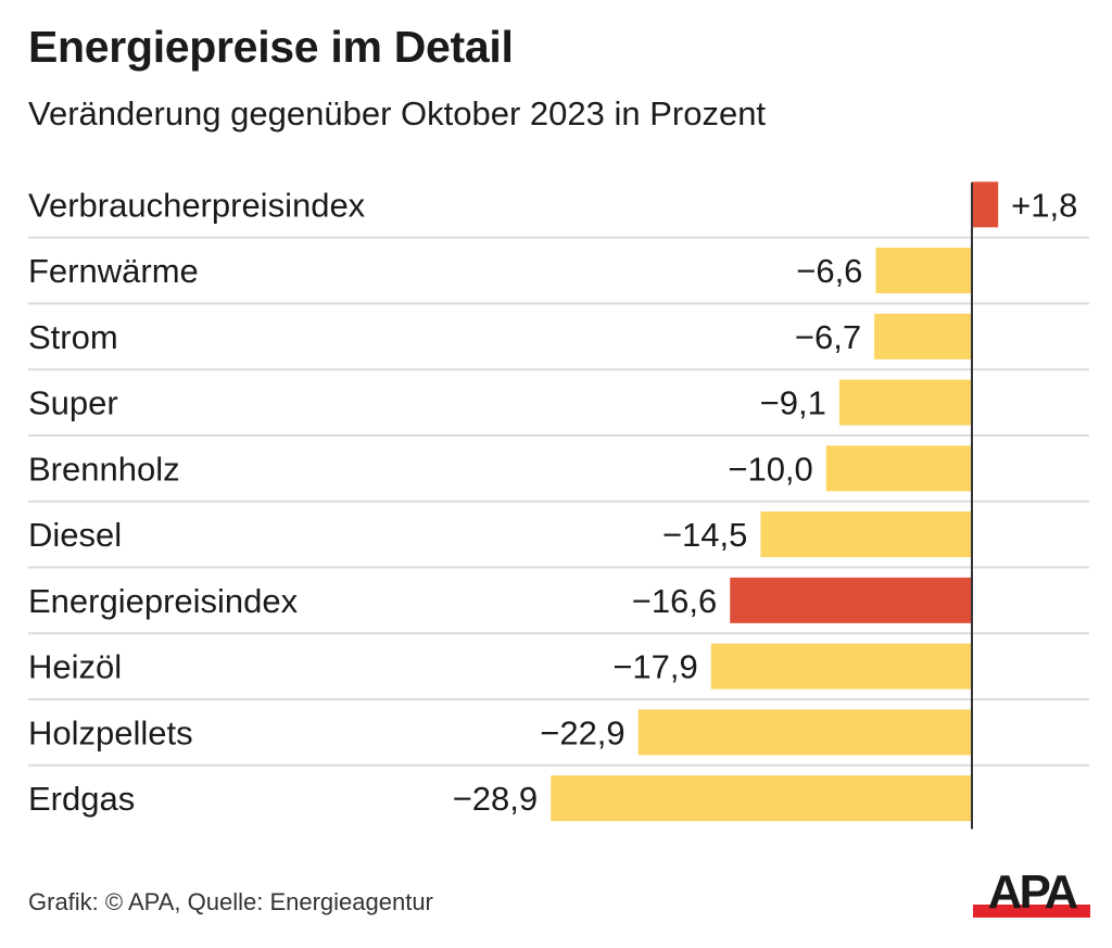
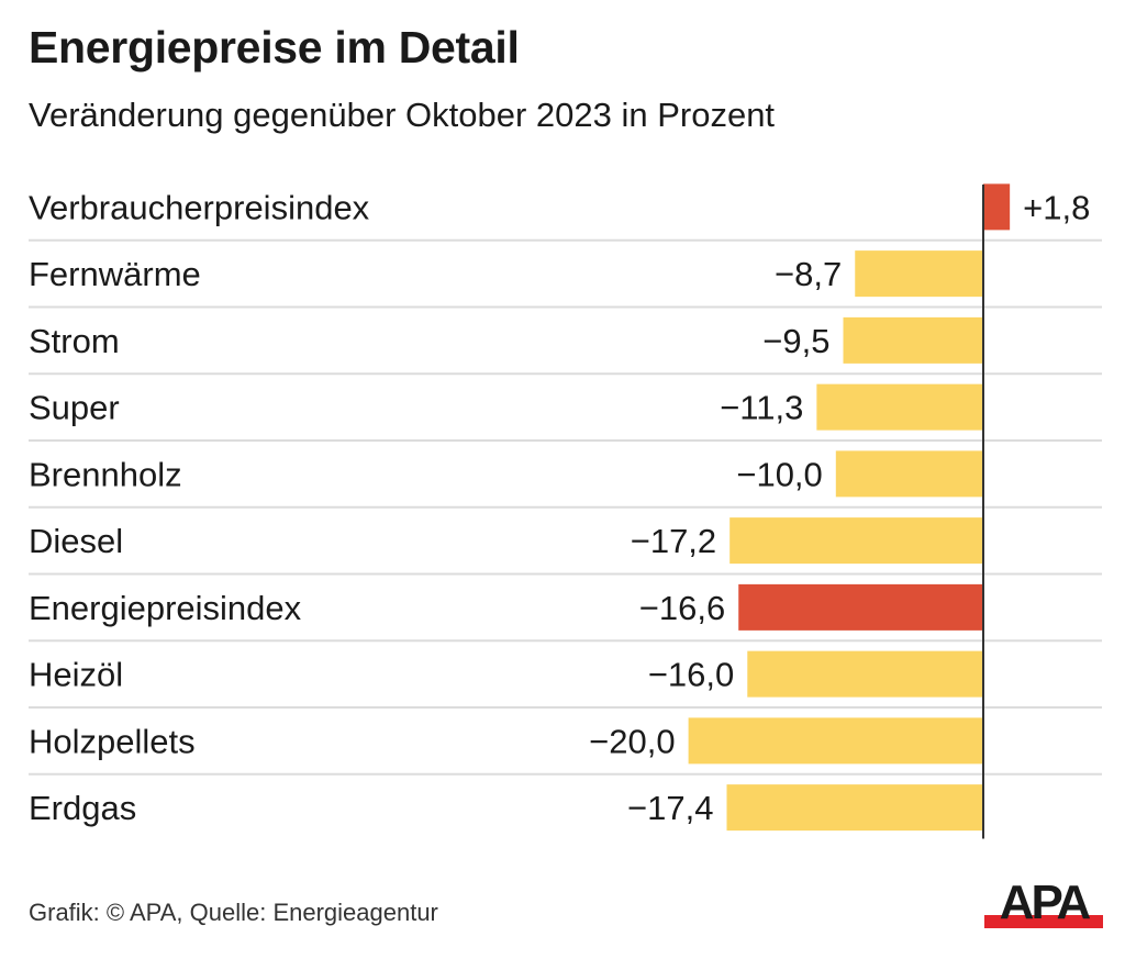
Fernwärme: −6,6 -> −8,7
Strom: −6,7 -> −9,5
Super: −9,1 -> −11,3
Diesel: −14,5 -> −17,2
Heizöl: −17,9 -> −16,0
Holzpellets: −22,9 -> −20,0
Erdgas: −28,9 -> −17,4
